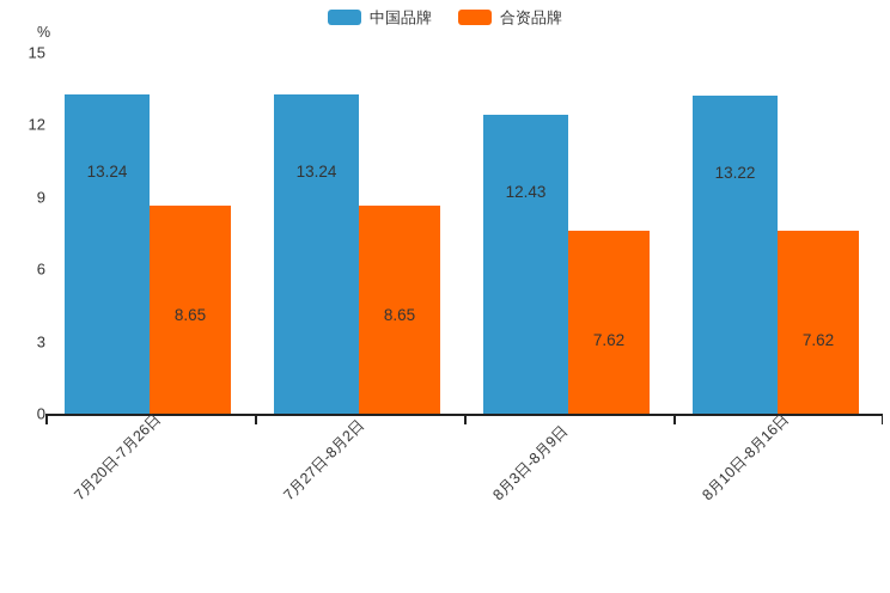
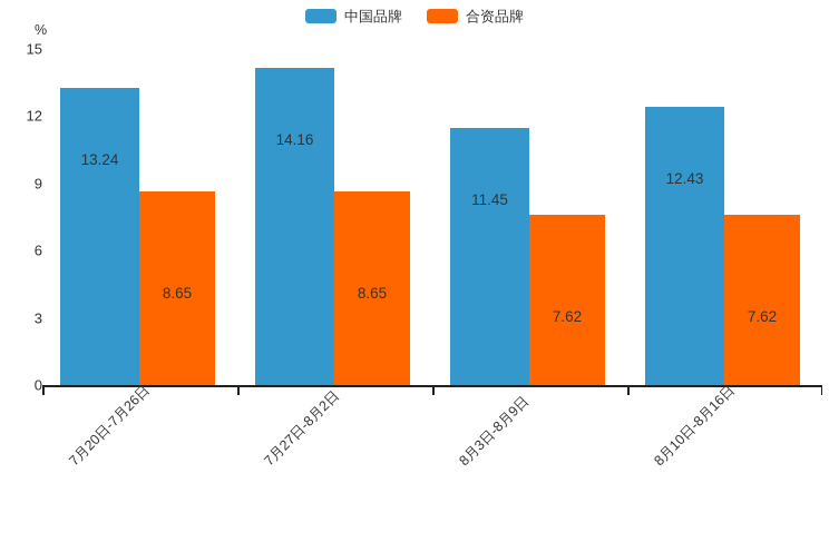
中国品牌/7月27日-8月2日: 13.24 -> 14.16
中国品牌/8月3日-8月9日: 12.43 -> 11.45
中国品牌/8月10日-8月16日: 13.22 -> 12.43
